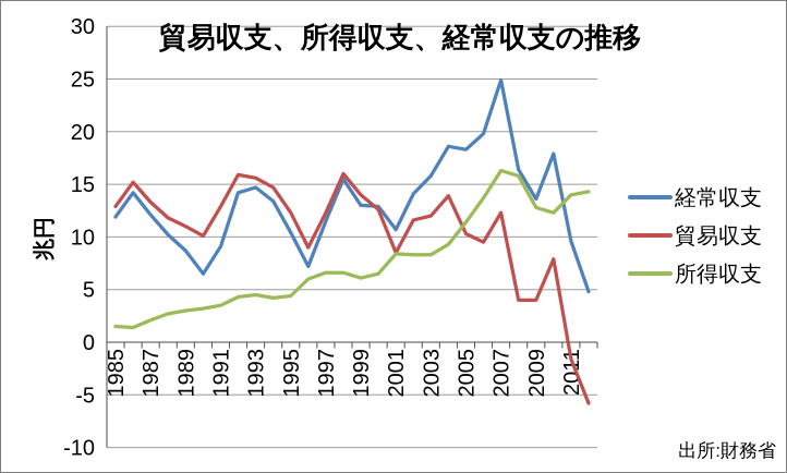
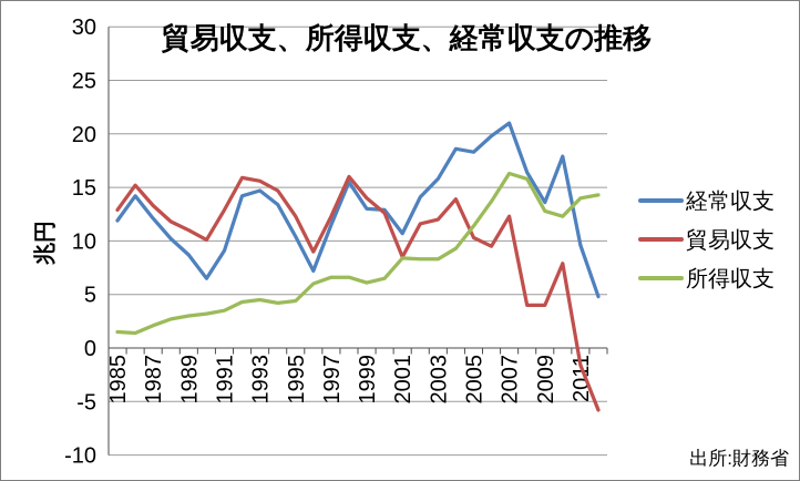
経常収支/2007: 25 -> 21
